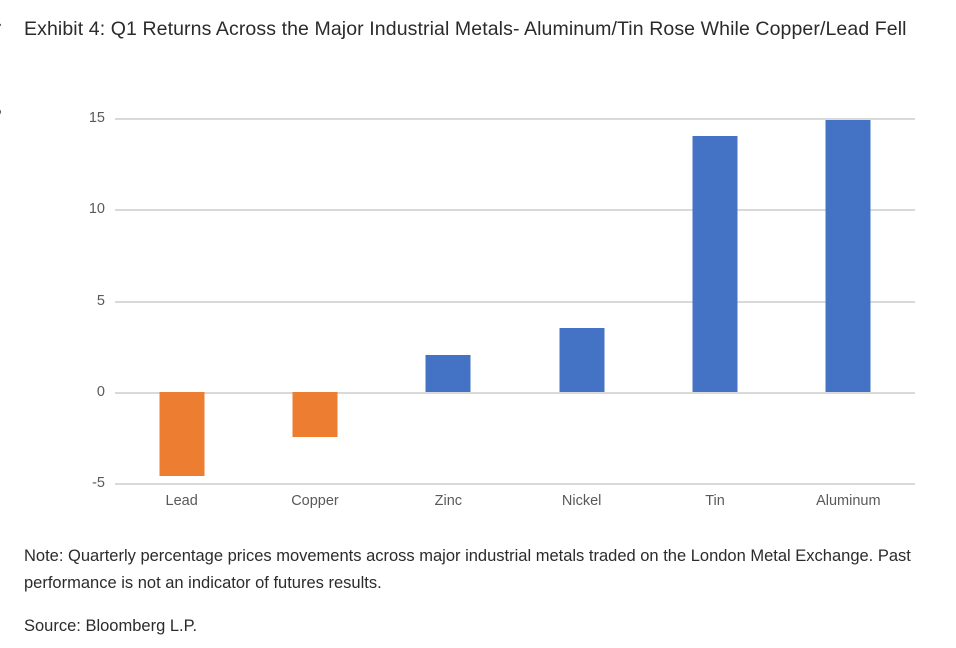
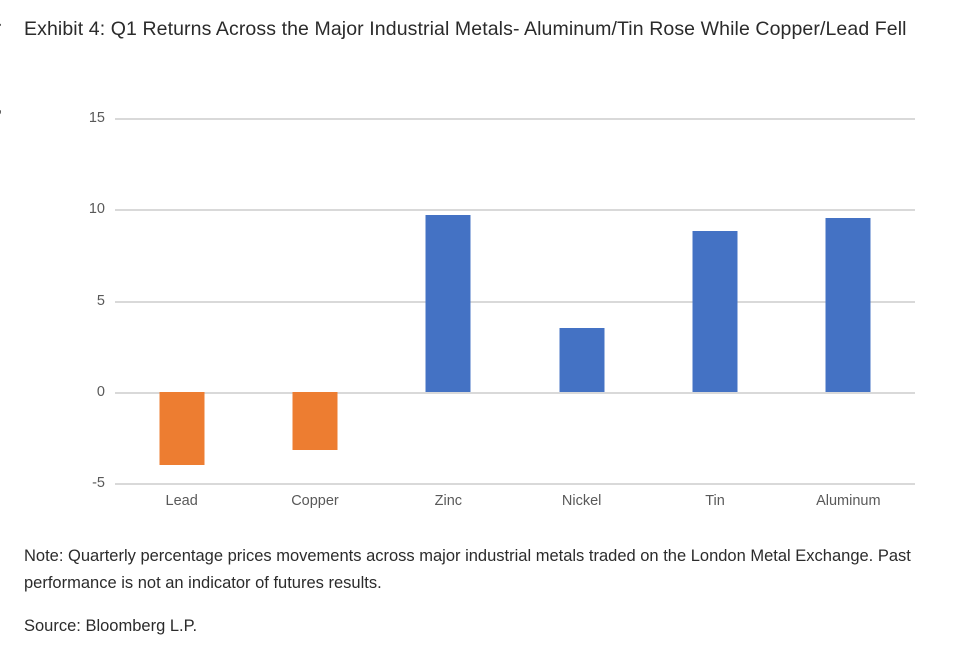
Lead: -4.6 -> -4.0
Copper: -2.5 -> -3.2
Zinc: 2.0 -> 9.7
Tin: 14.0 -> 8.8
Aluminum: 14.9 -> 9.5
